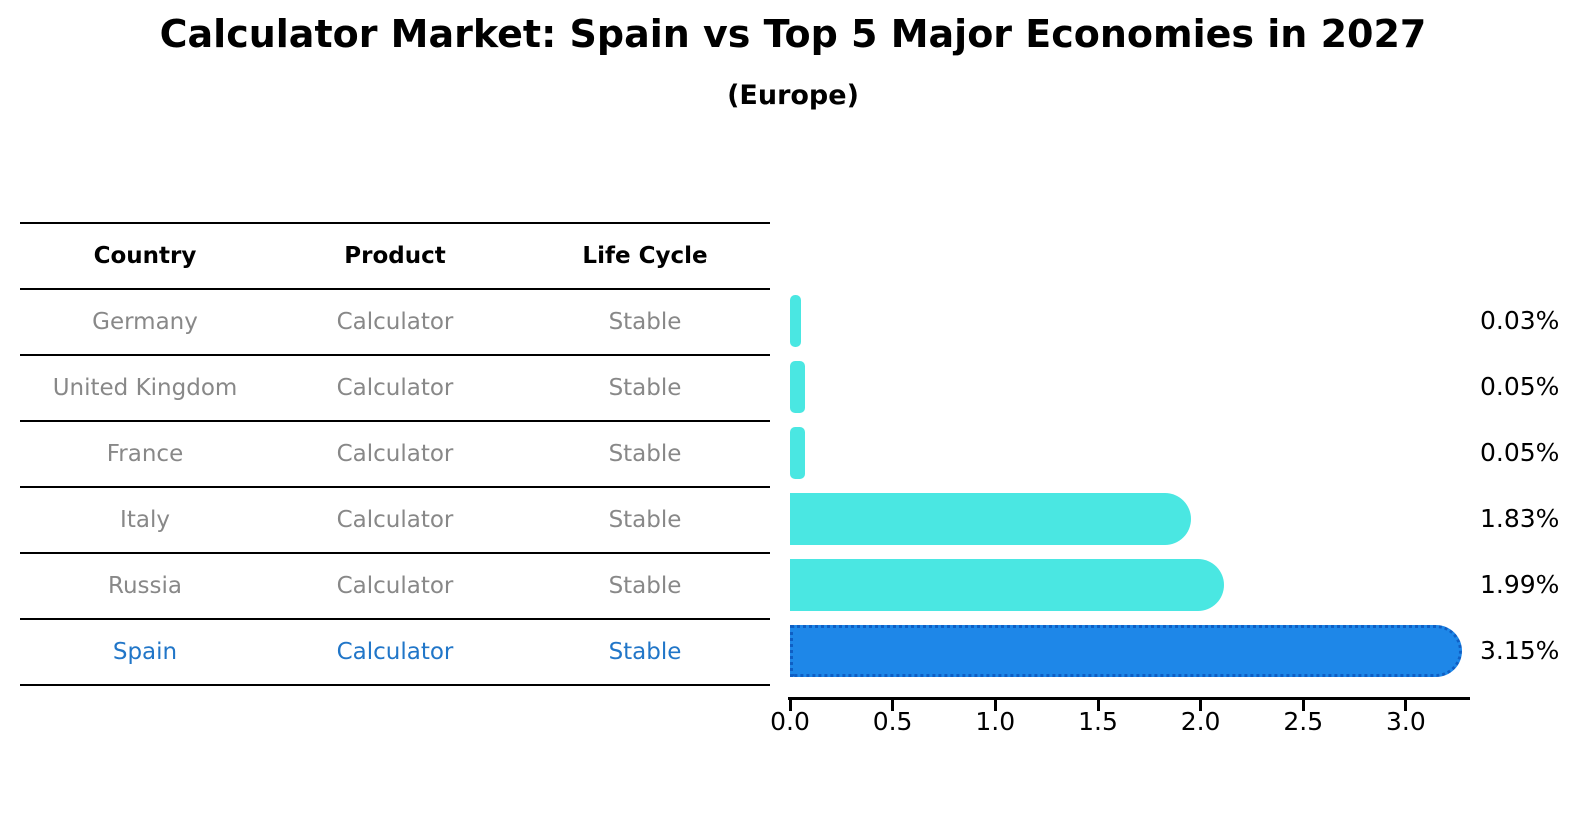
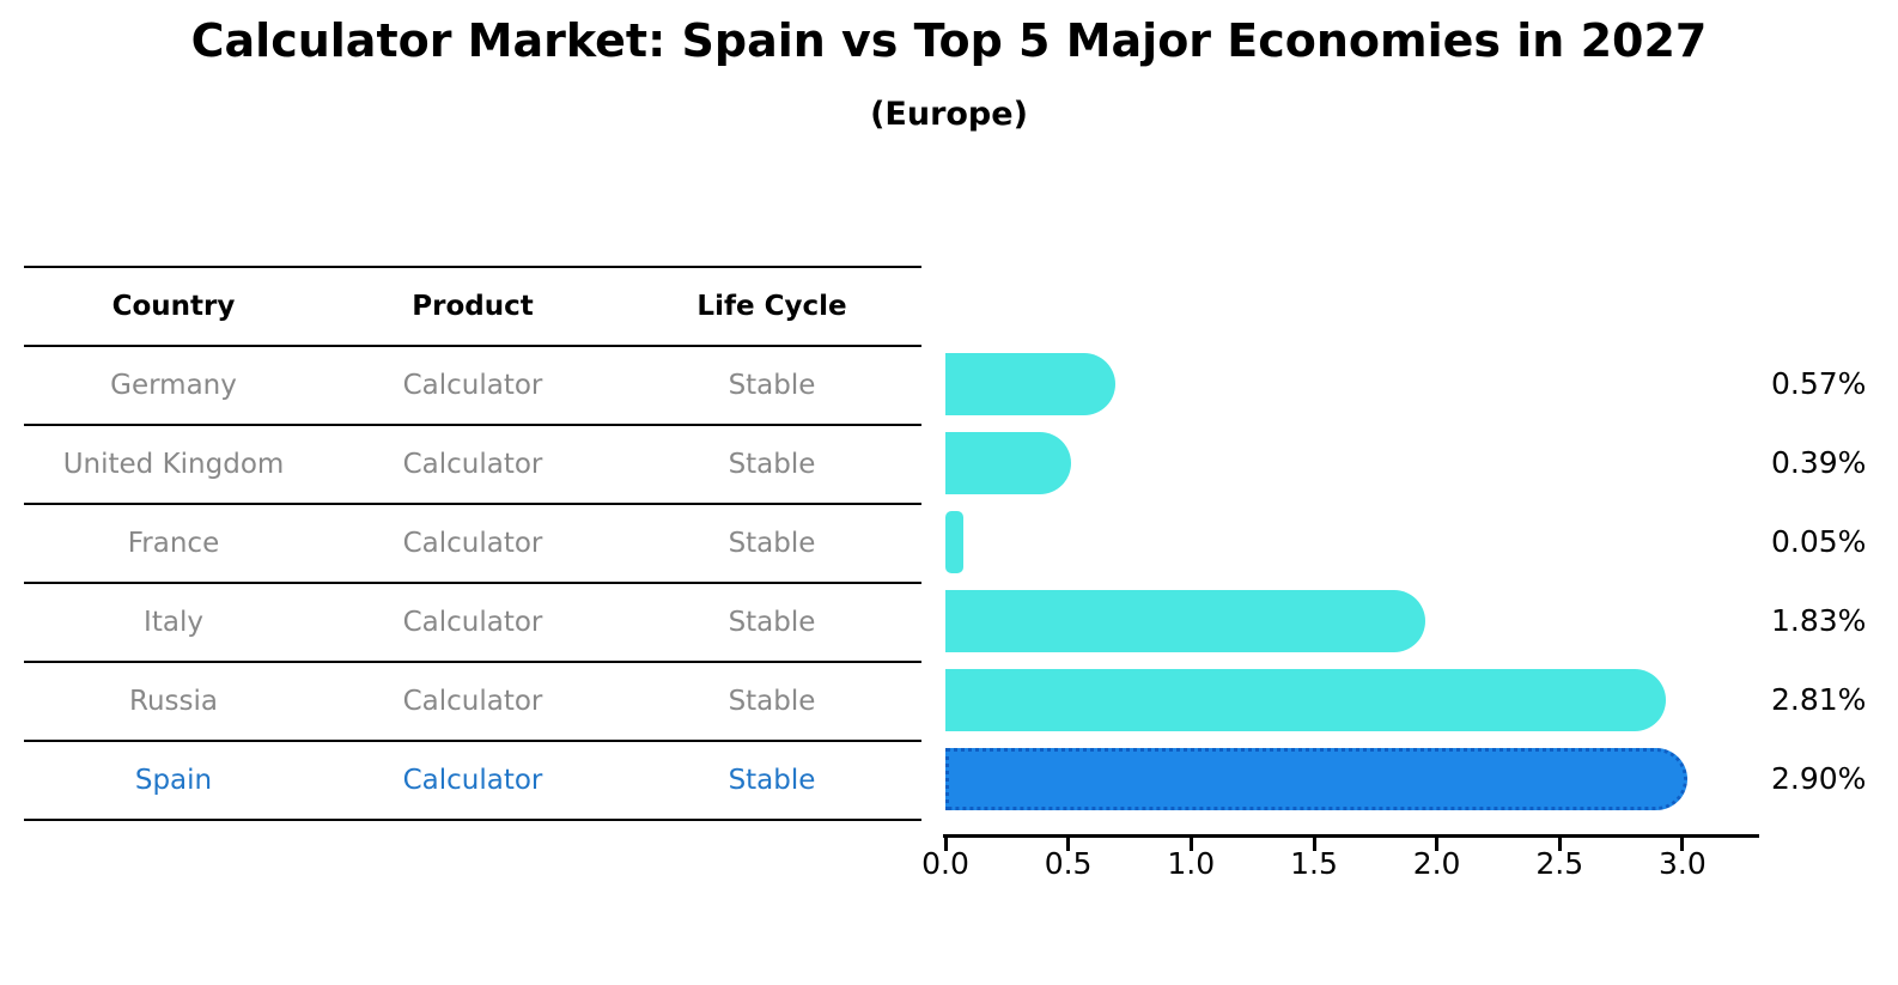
Germany: 0.03% -> 0.57%
United Kingdom: 0.05% -> 0.39%
Russia: 1.99% -> 2.81%
Spain: 3.15% -> 2.90%
